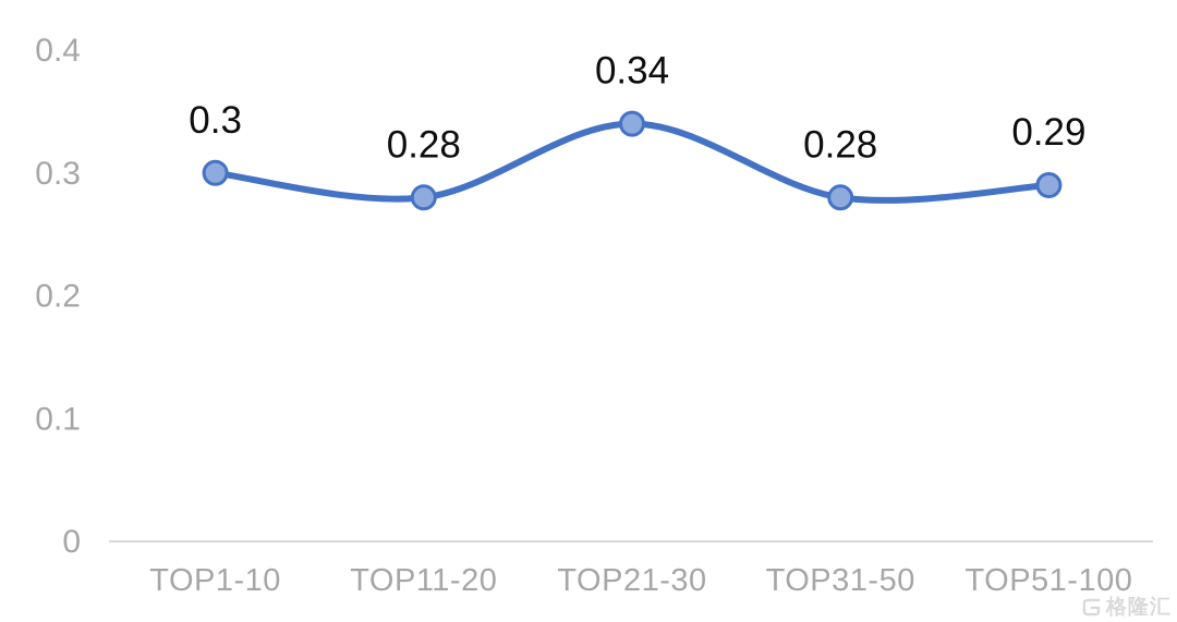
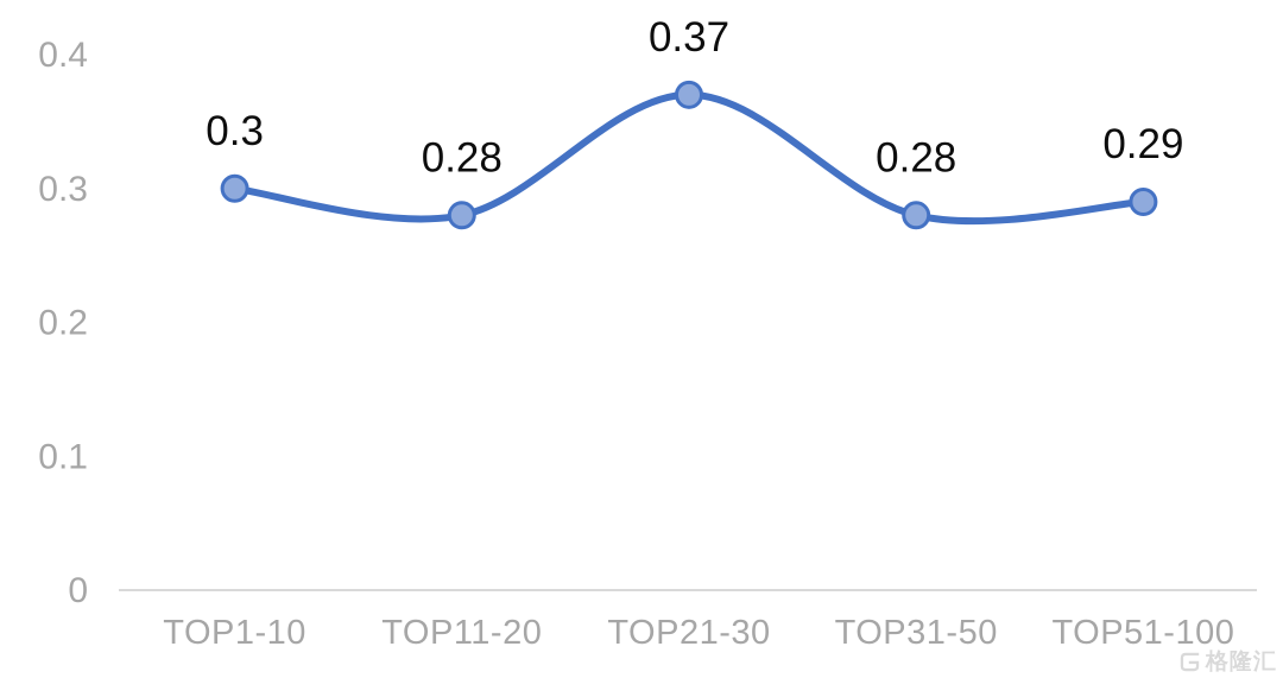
TOP21-30: 0.34 -> 0.37
